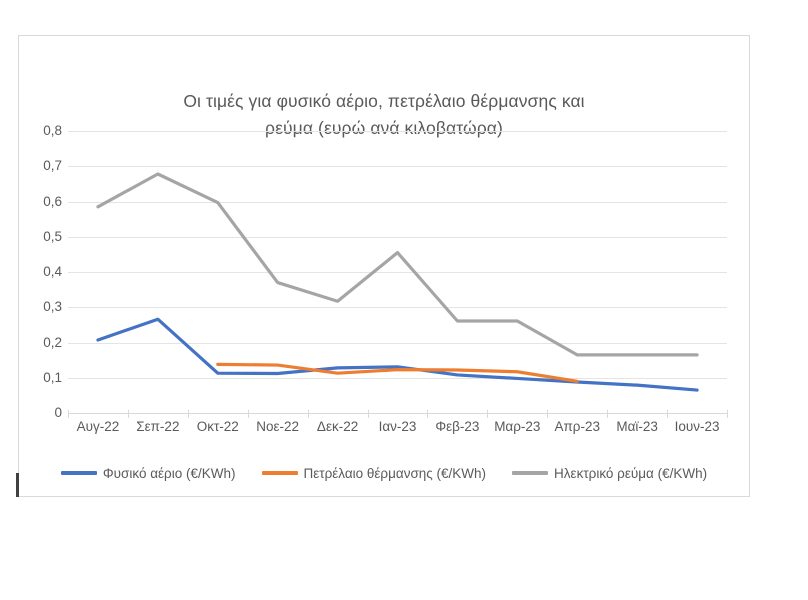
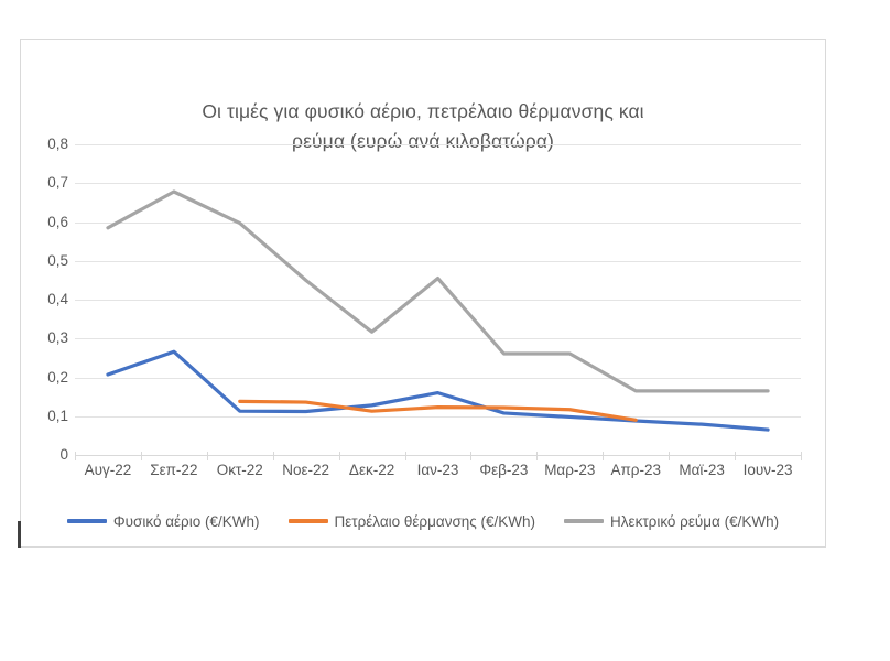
Ηλεκτρικό ρεύμα (€/KWh)/Νοε-22: 0,37 -> 0,45
Φυσικό αέριο (€/KWh)/Ιαν-23: 0,13 -> 0,16
